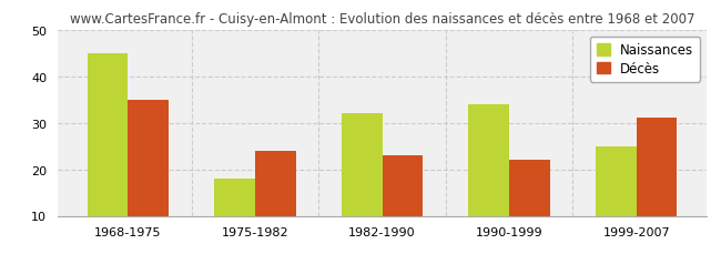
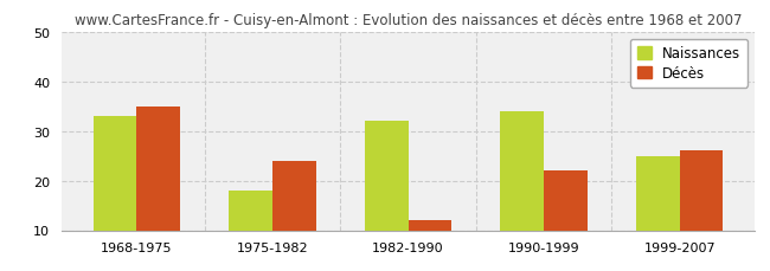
Naissances/1968-1975: 45 -> 33
Décès/1982-1990: 23 -> 12
Décès/1999-2007: 31 -> 26
